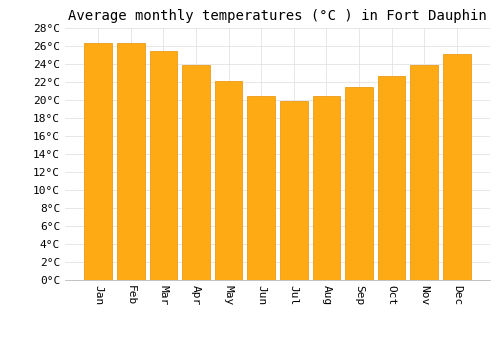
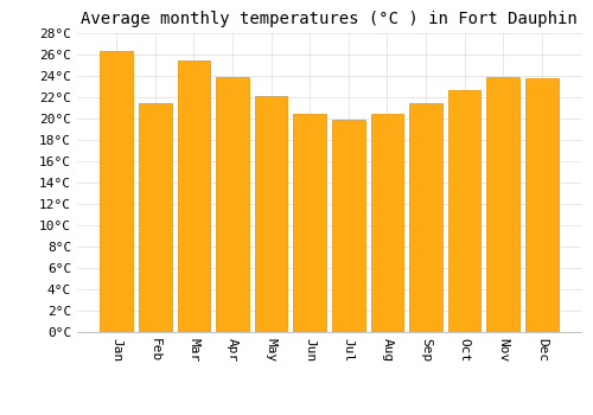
Feb: 26.3°C -> 21.4°C
Dec: 25.1°C -> 23.8°C
